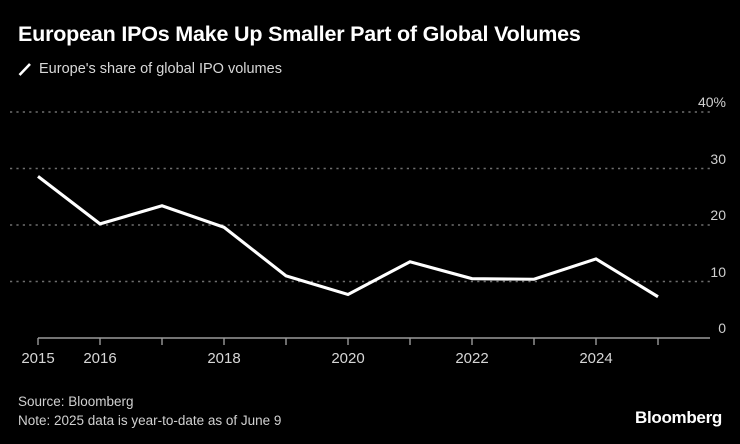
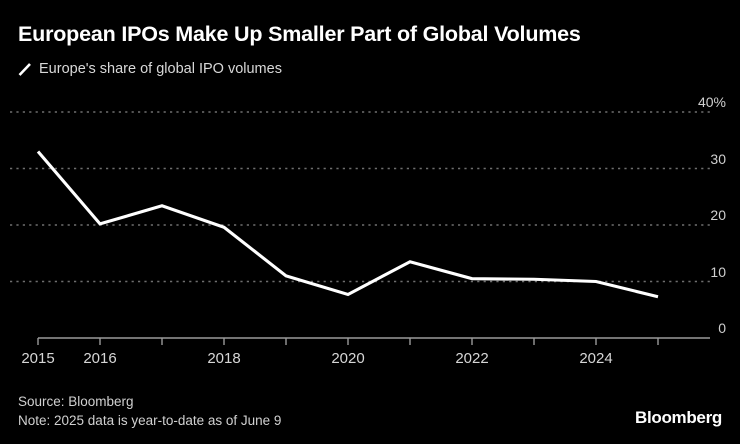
2015: 29% -> 33%
2024: 14% -> 10%
